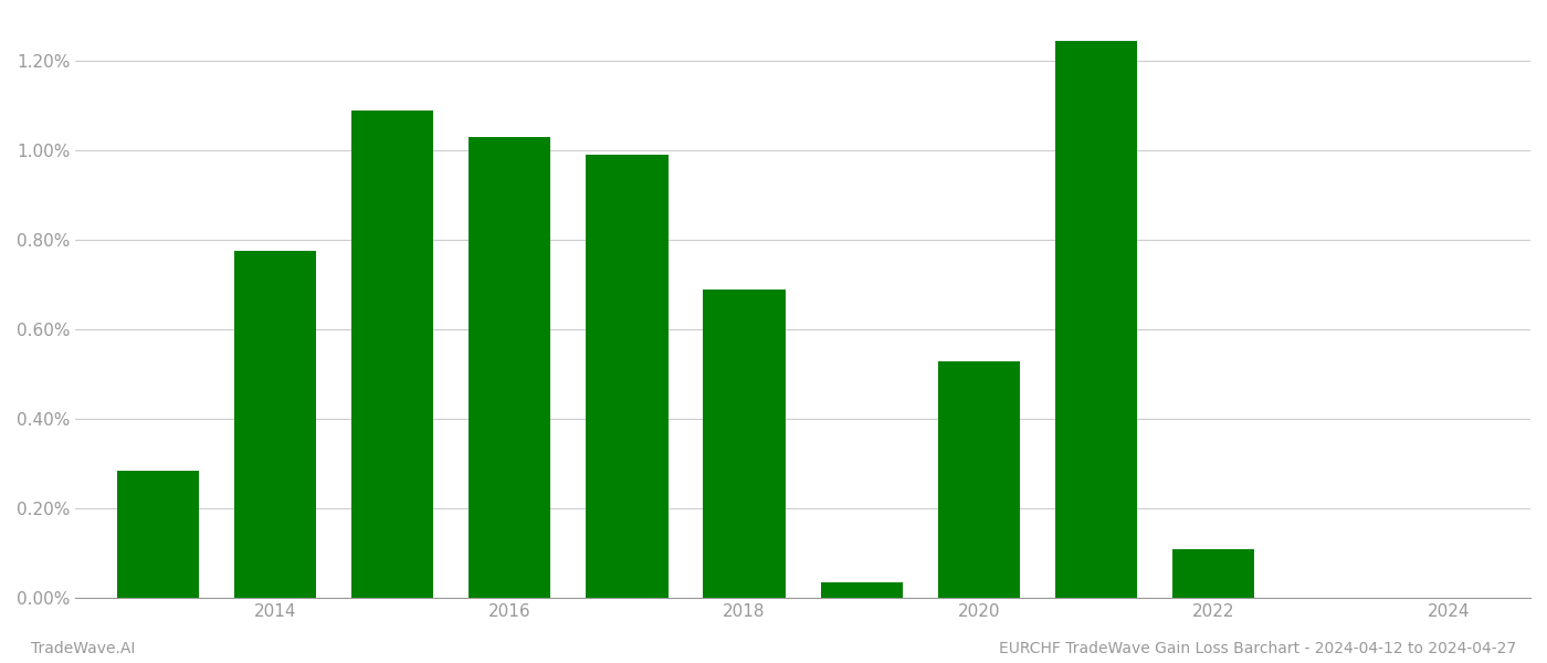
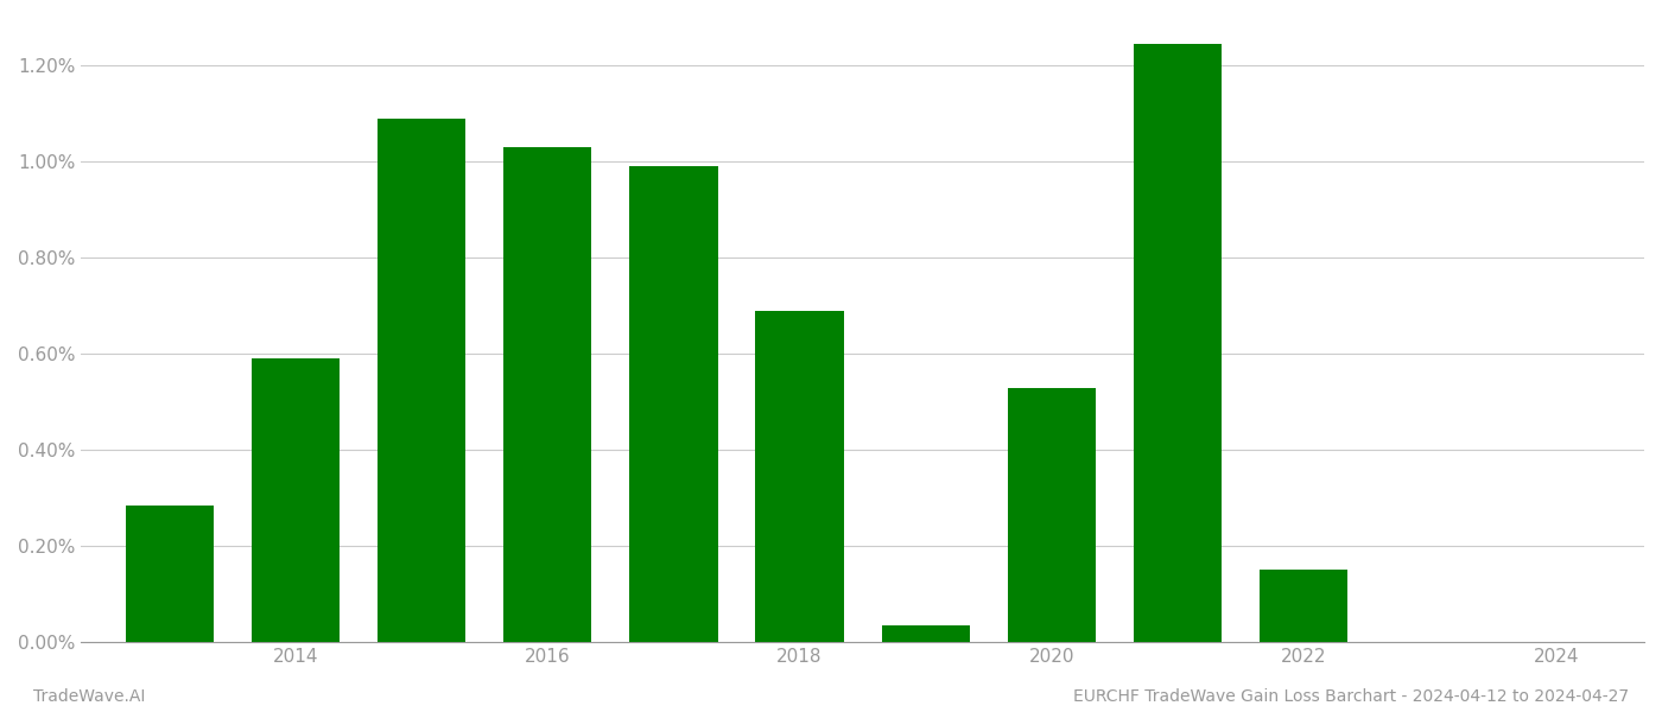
2014: 0.775% -> 0.590%
2022: 0.110% -> 0.150%
